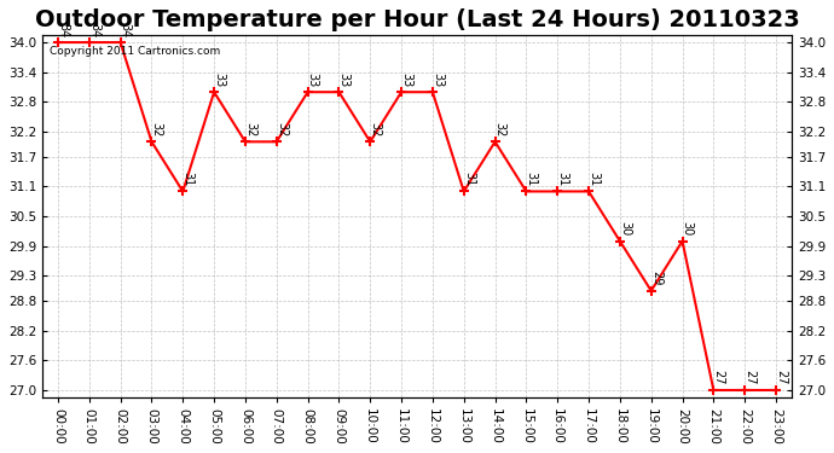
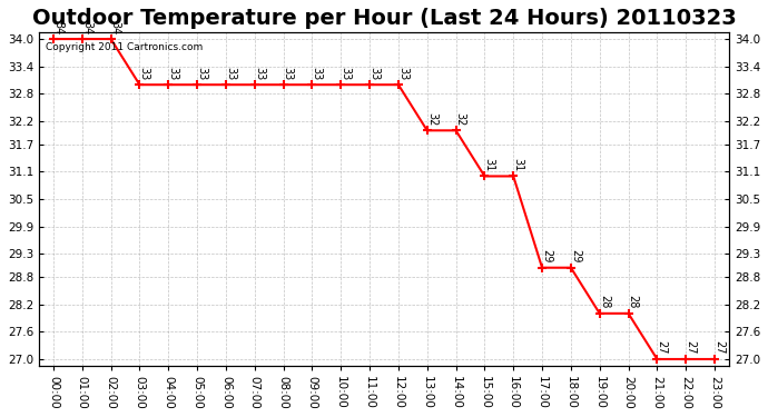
03:00: 32 -> 33
04:00: 31 -> 33
06:00: 32 -> 33
07:00: 32 -> 33
10:00: 32 -> 33
13:00: 31 -> 32
17:00: 31 -> 29
18:00: 30 -> 29
19:00: 29 -> 28
20:00: 30 -> 28
